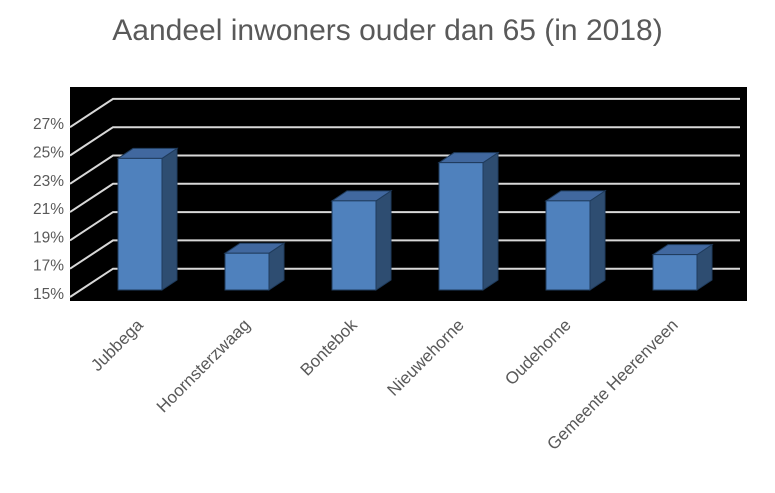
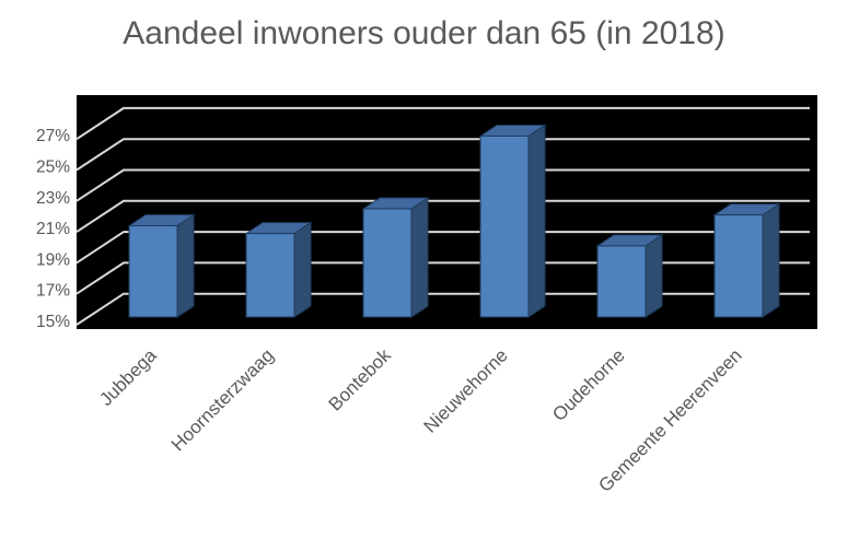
Jubbega: 24.3% -> 20.9%
Hoornsterzwaag: 17.6% -> 20.4%
Bontebok: 21.3% -> 22.0%
Nieuwehorne: 24.0% -> 26.7%
Oudehorne: 21.3% -> 19.6%
Gemeente Heerenveen: 17.5% -> 21.6%
